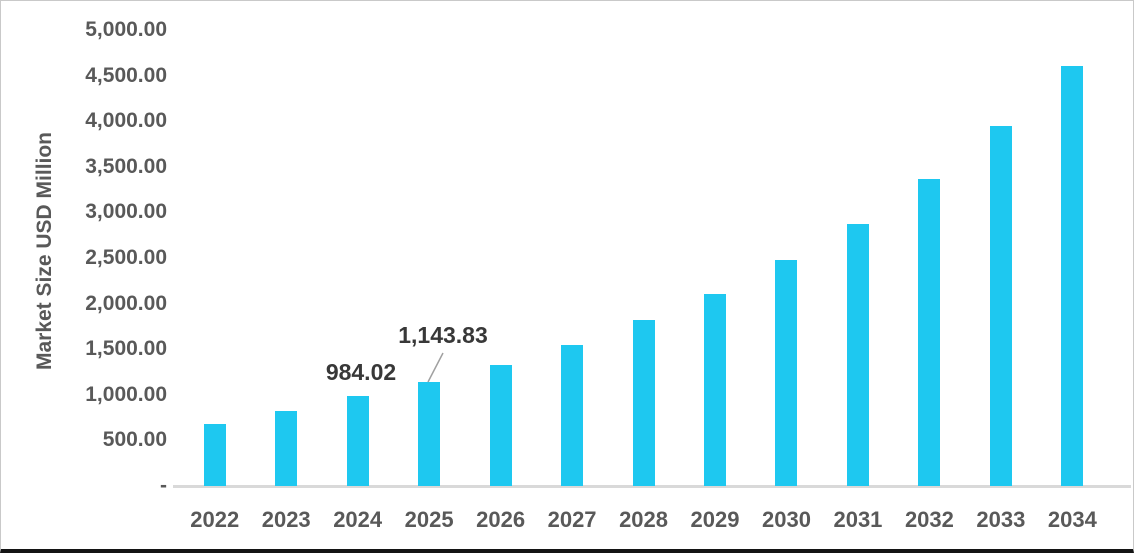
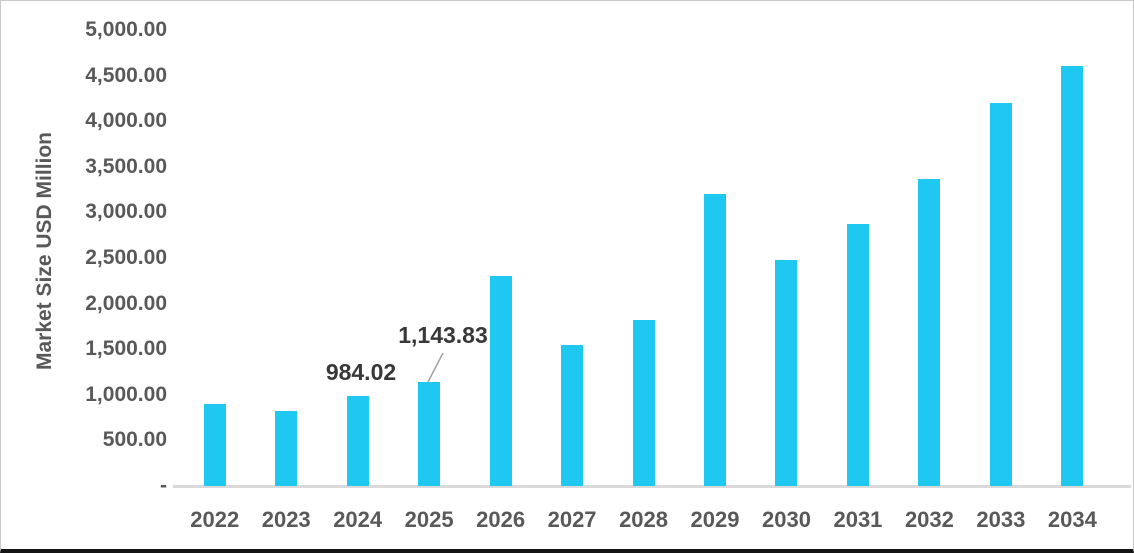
2022: 700 -> 900
2026: 1300 -> 2300
2029: 2100 -> 3200
2033: 3900 -> 4200
